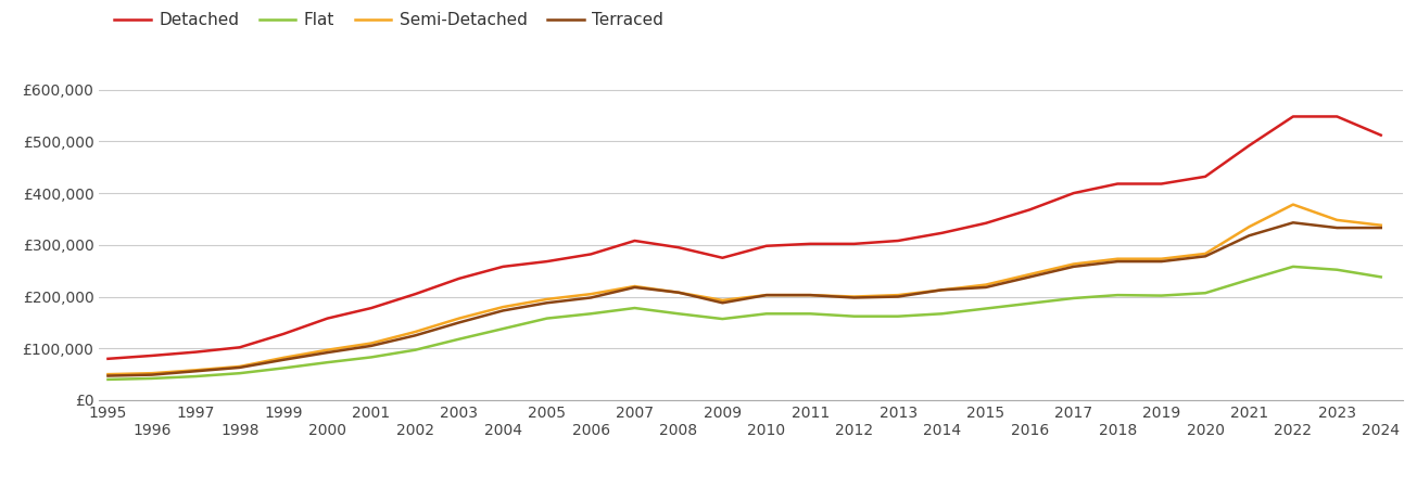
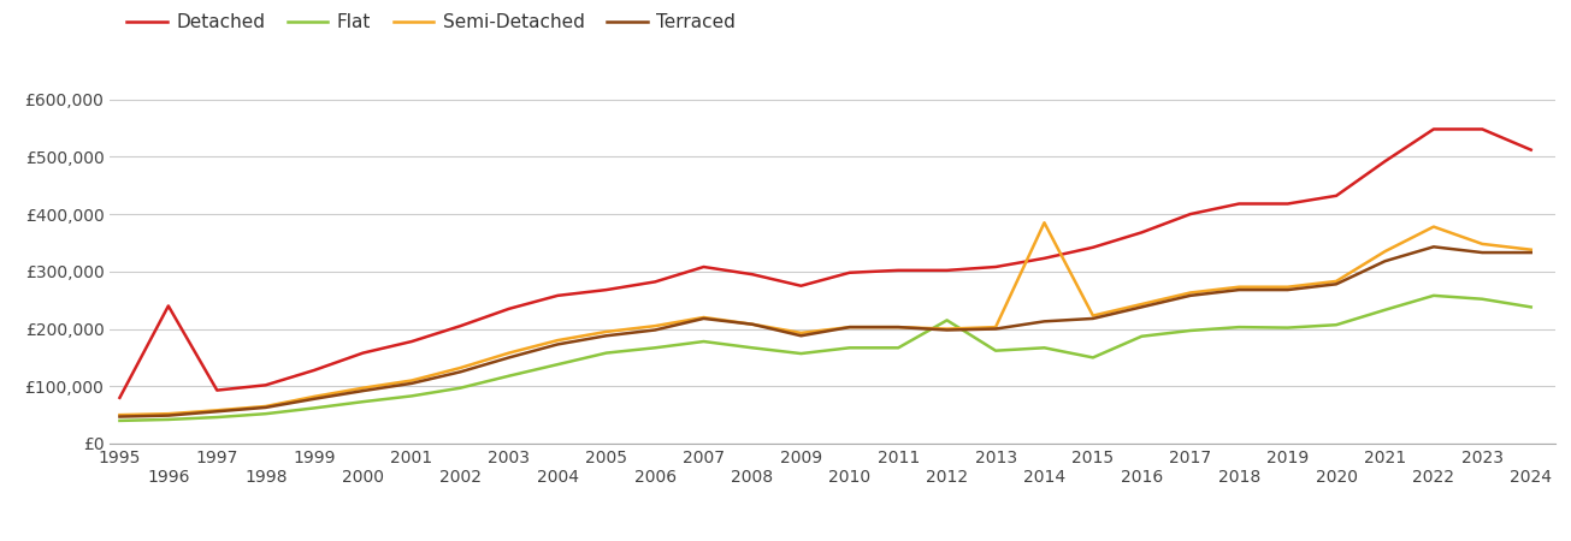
Detached/1996: £86,000 -> £240,000
Flat/2012: £162,000 -> £215,000
Semi-Detached/2014: £213,000 -> £385,000
Flat/2015: £177,000 -> £150,000
